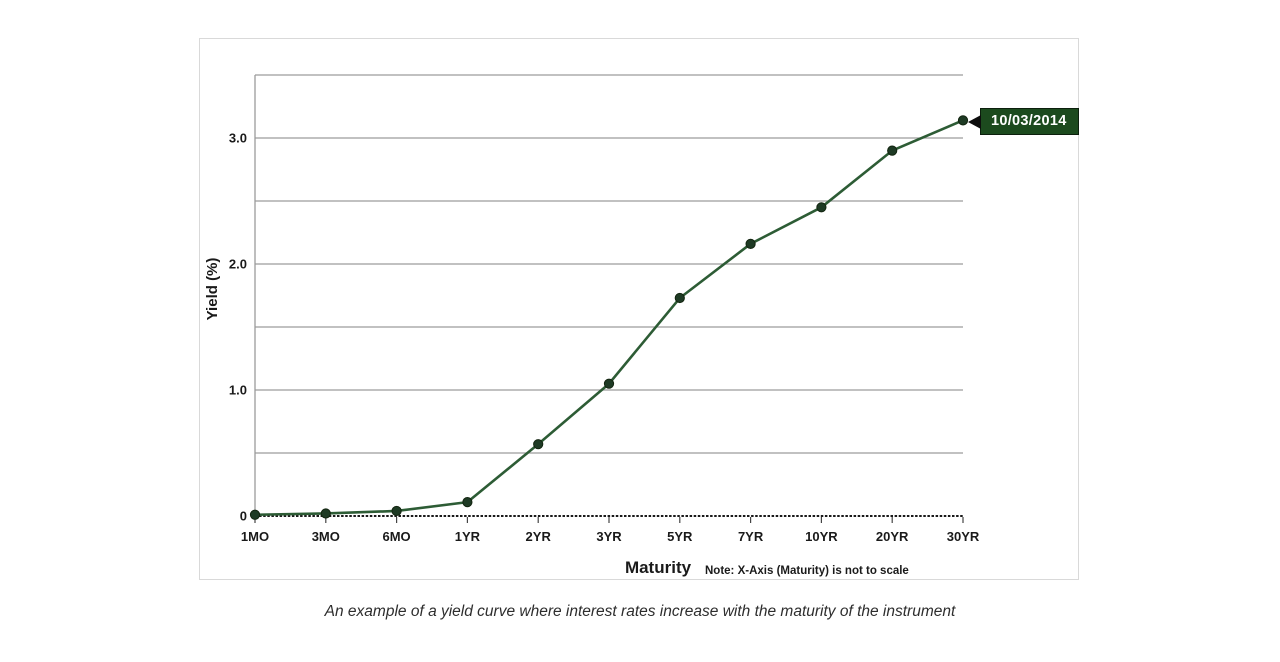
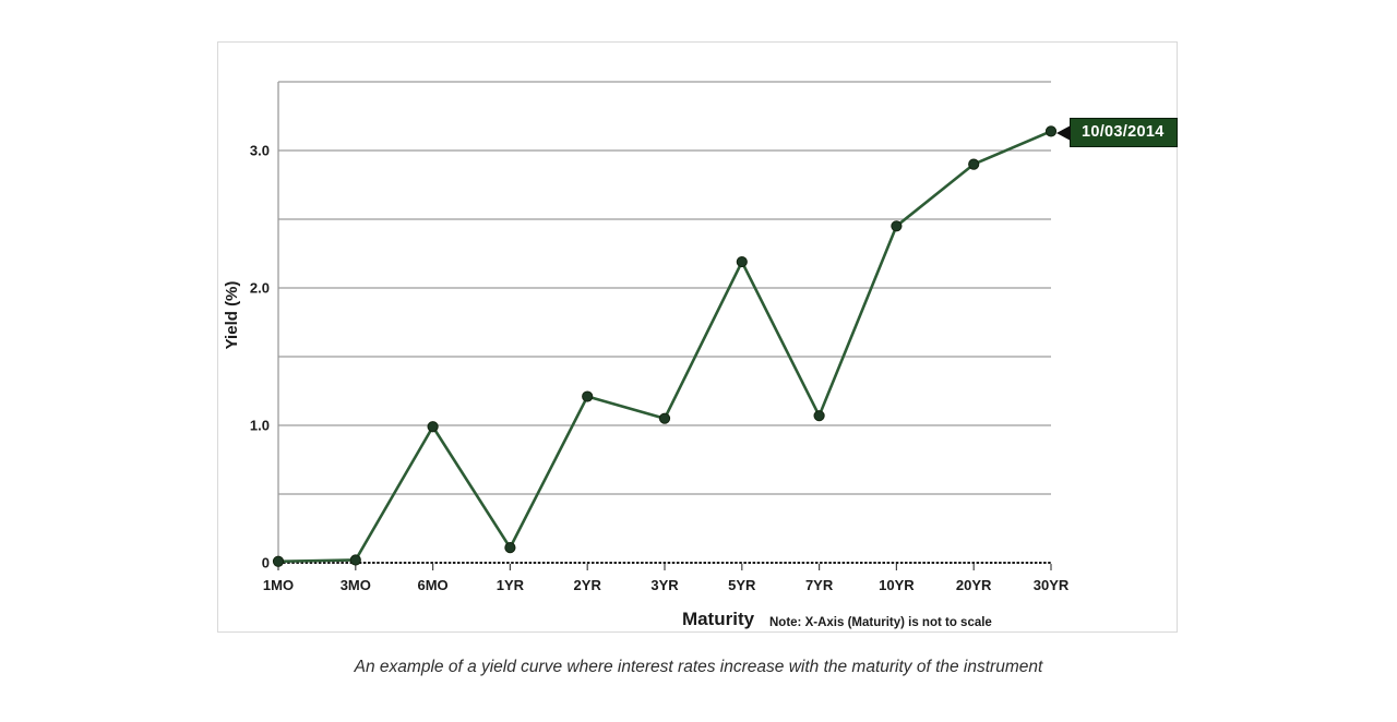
6MO: 0.04 -> 0.99
2YR: 0.57 -> 1.21
5YR: 1.73 -> 2.19
7YR: 2.16 -> 1.07
